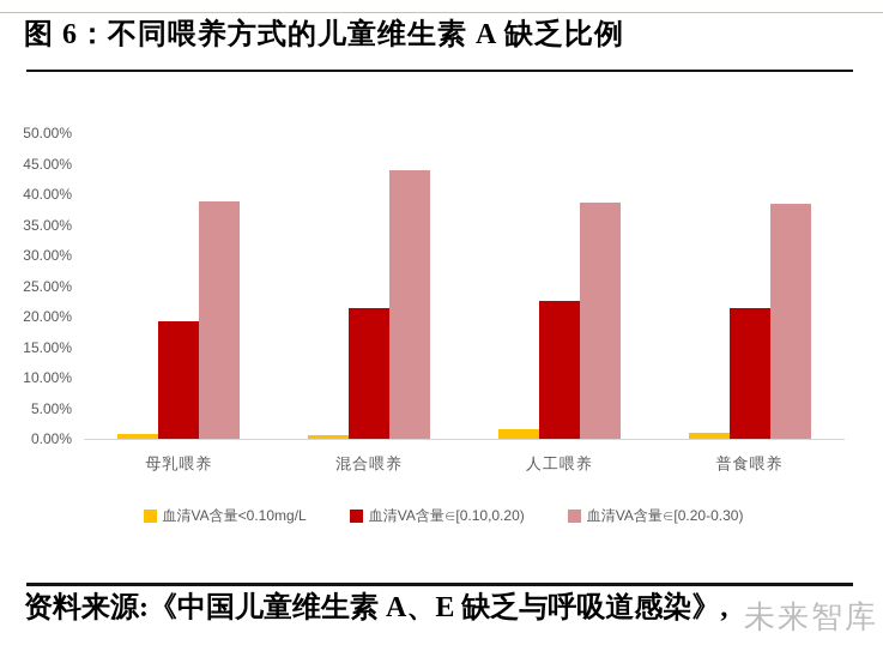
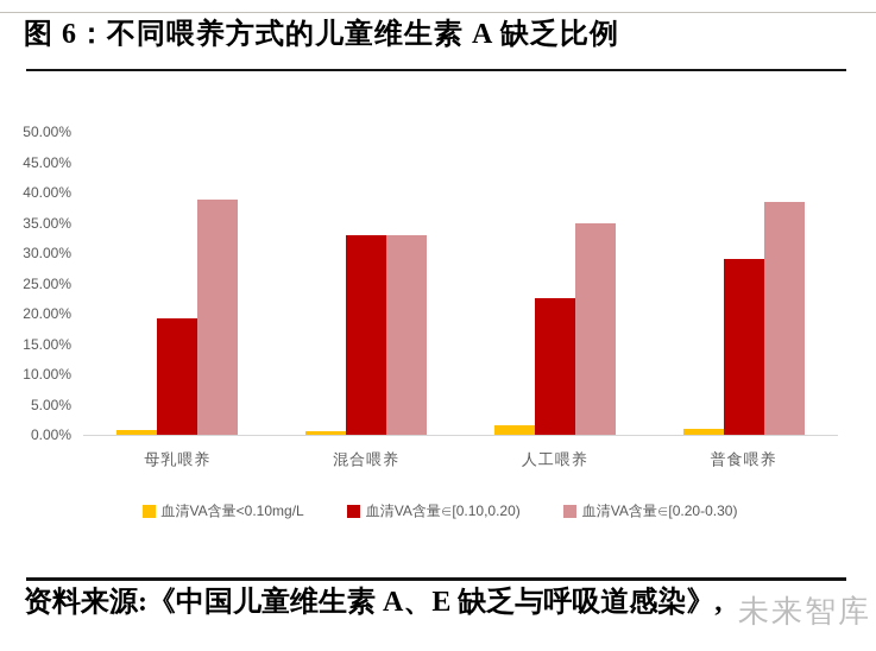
血清VA含量∈[0.10,0.20)/混合喂养: 21% -> 33%
血清VA含量∈[0.20-0.30)/混合喂养: 44% -> 33%
血清VA含量∈[0.20-0.30)/人工喂养: 39% -> 35%
血清VA含量∈[0.10,0.20)/普食喂养: 21% -> 29%
